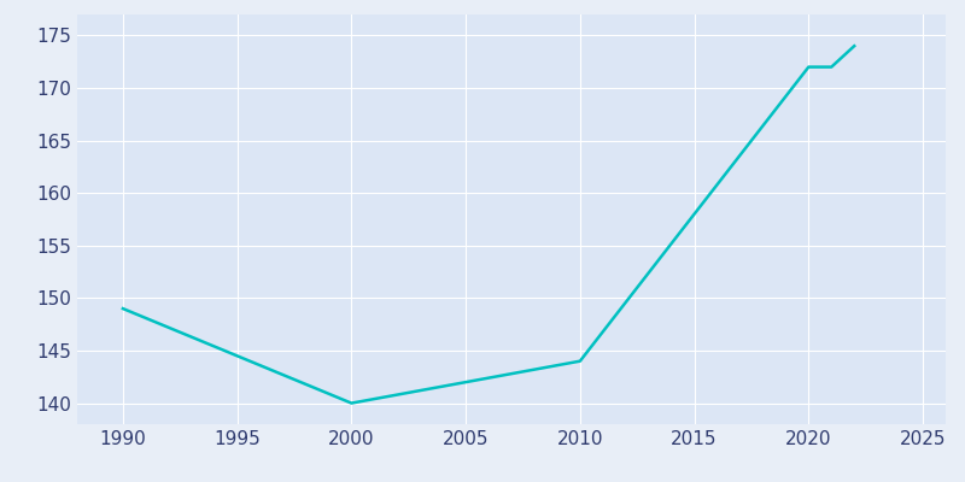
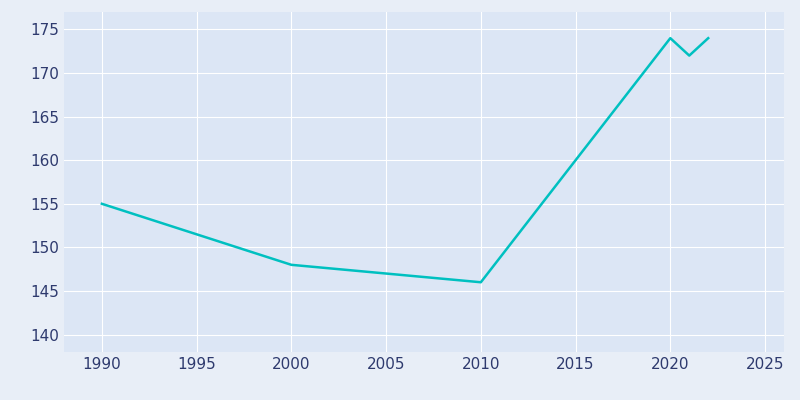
1990: 149 -> 155
2000: 140 -> 148
2010: 144 -> 146
2020: 172 -> 174
